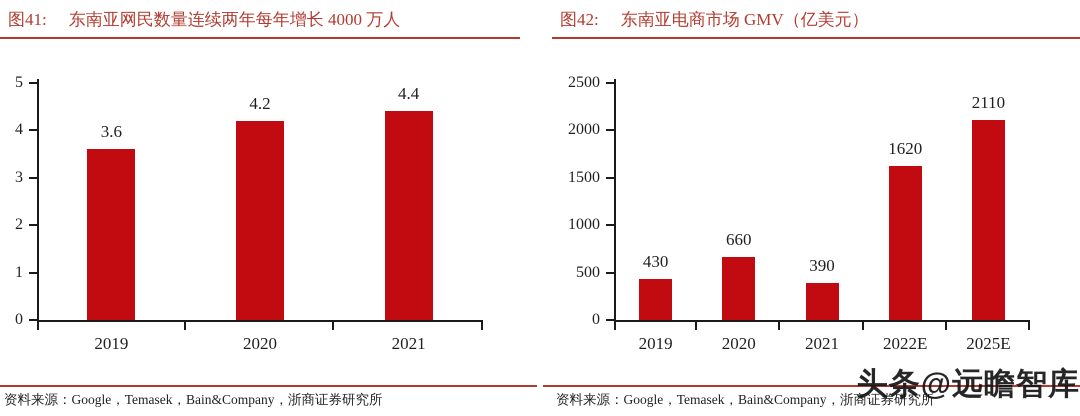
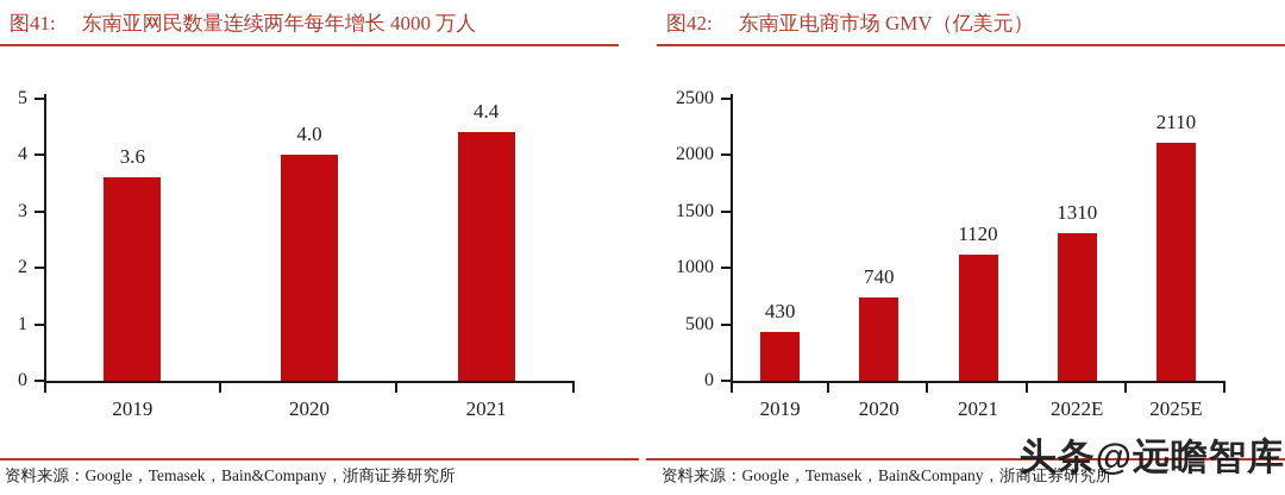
东南亚网民数量连续两年每年增长 4000 万人/2020: 4.2 -> 4.0
东南亚电商市场 GMV（亿美元）/2020: 660 -> 740
东南亚电商市场 GMV（亿美元）/2021: 390 -> 1120
东南亚电商市场 GMV（亿美元）/2022E: 1620 -> 1310
